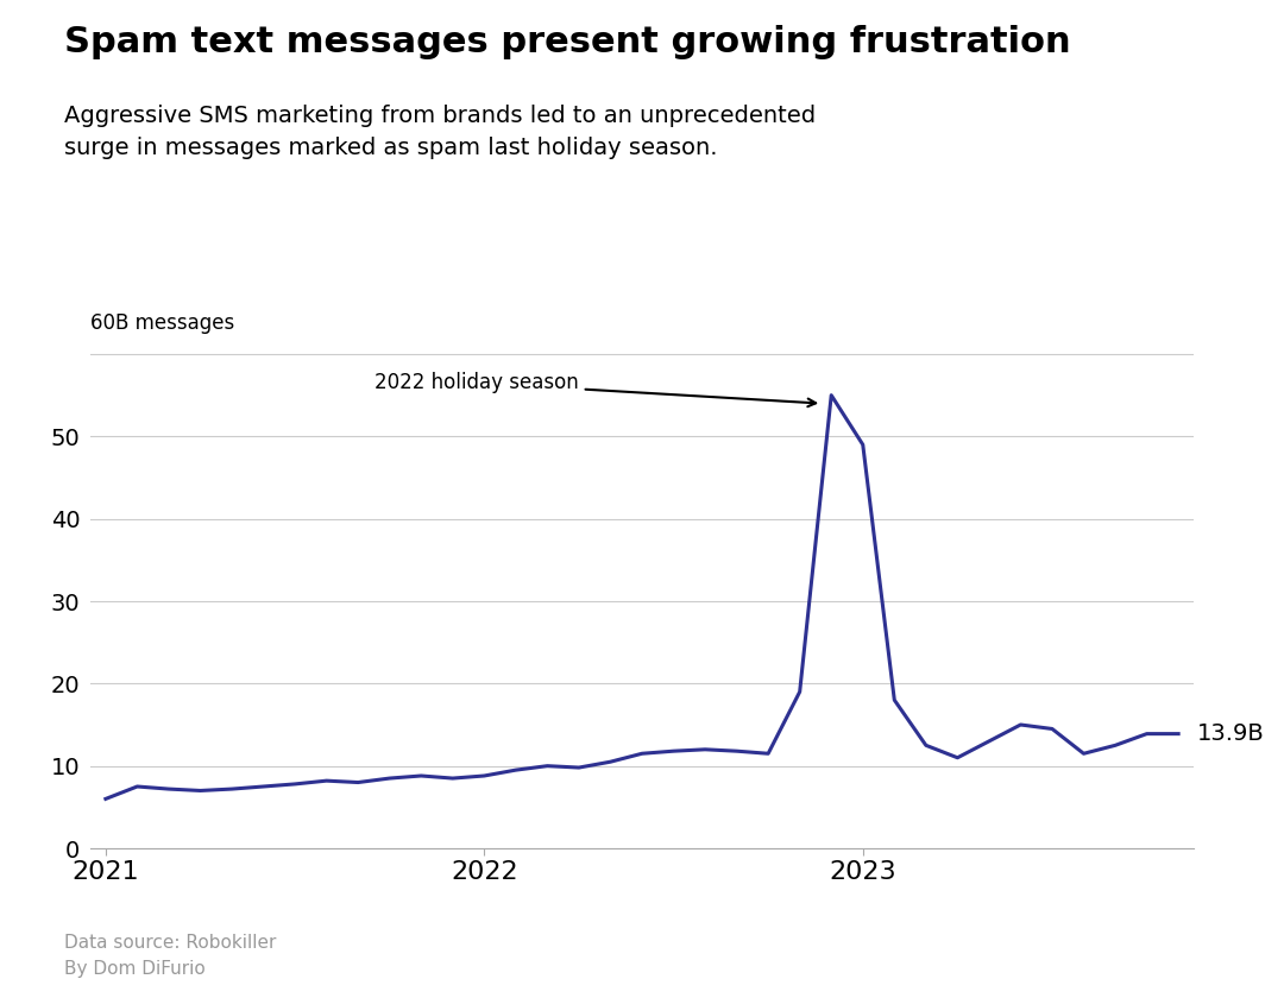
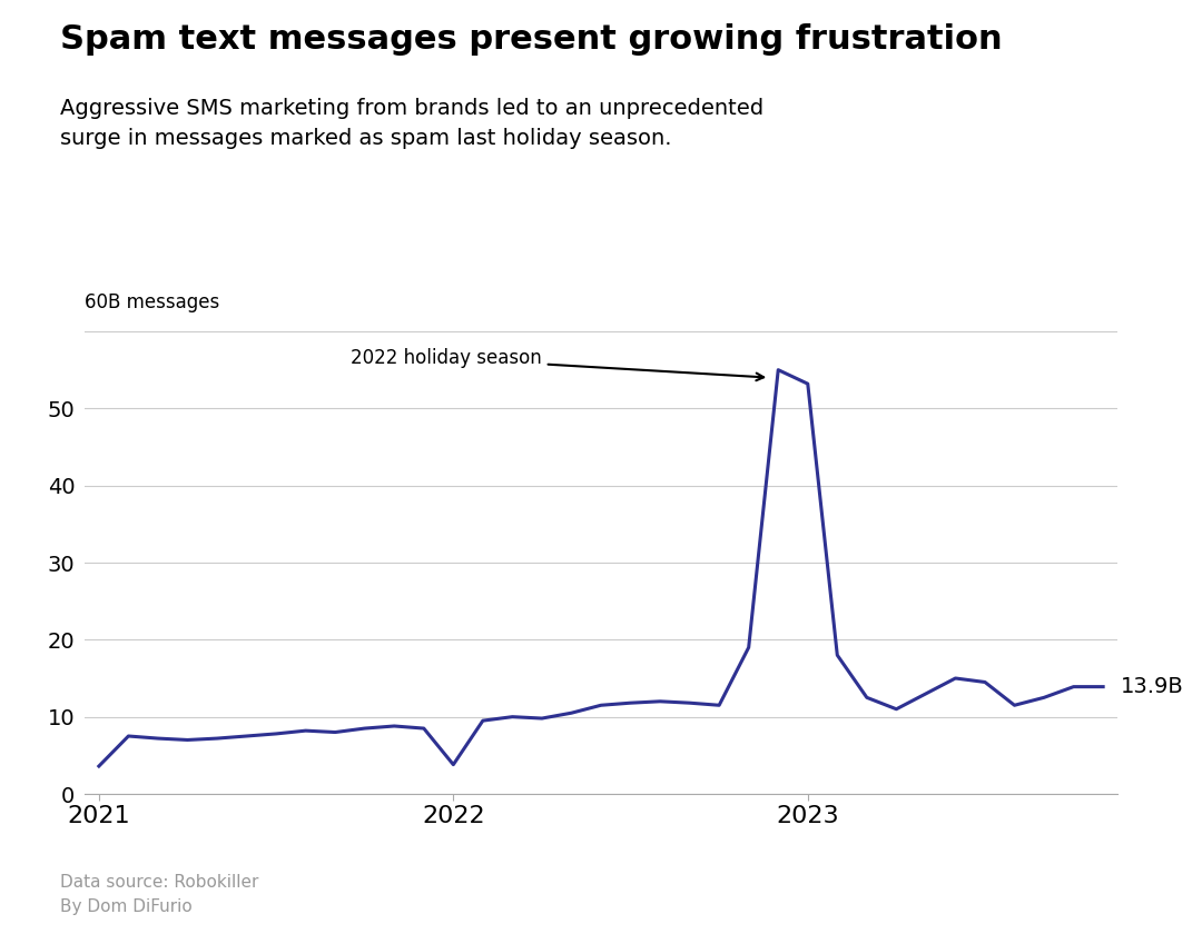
2021: 6.0 -> 3.6
2022: 8.8 -> 3.8
2023: 49.0 -> 53.2
